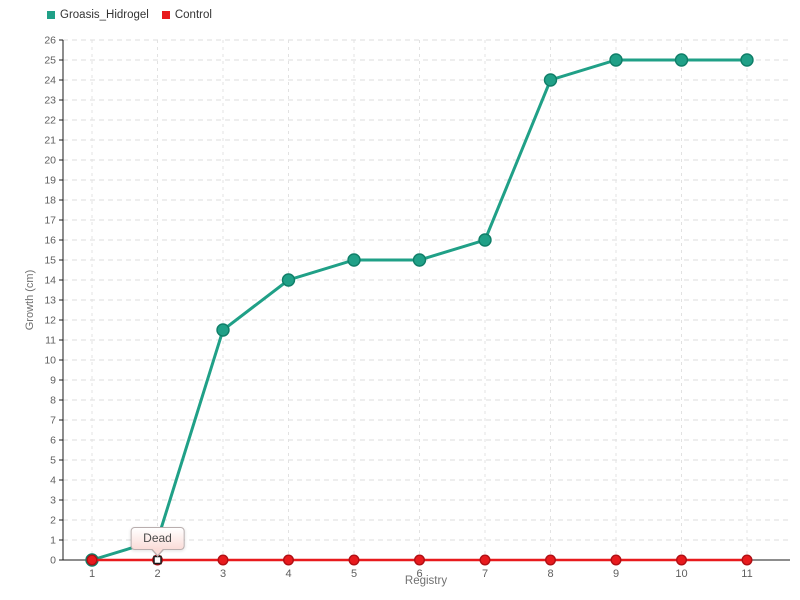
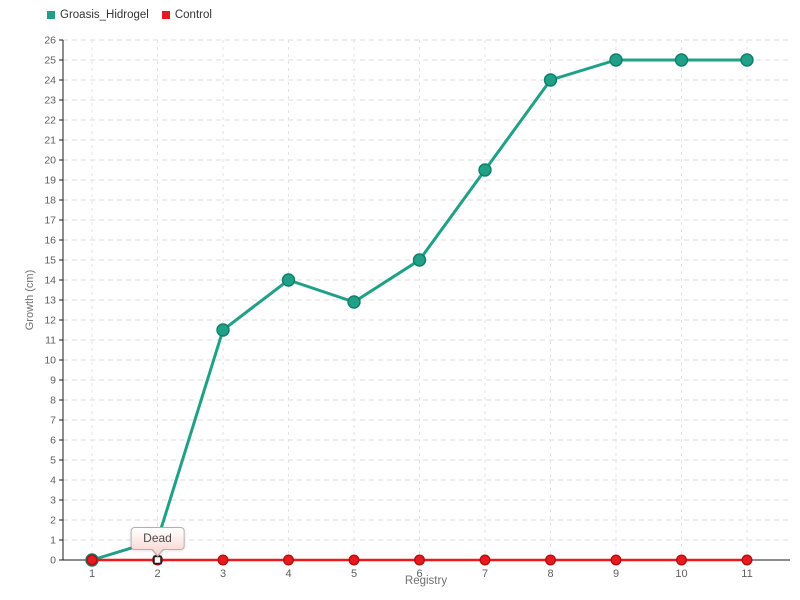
Groasis_Hidrogel/5: 15.0 -> 12.9
Groasis_Hidrogel/7: 16.0 -> 19.5
